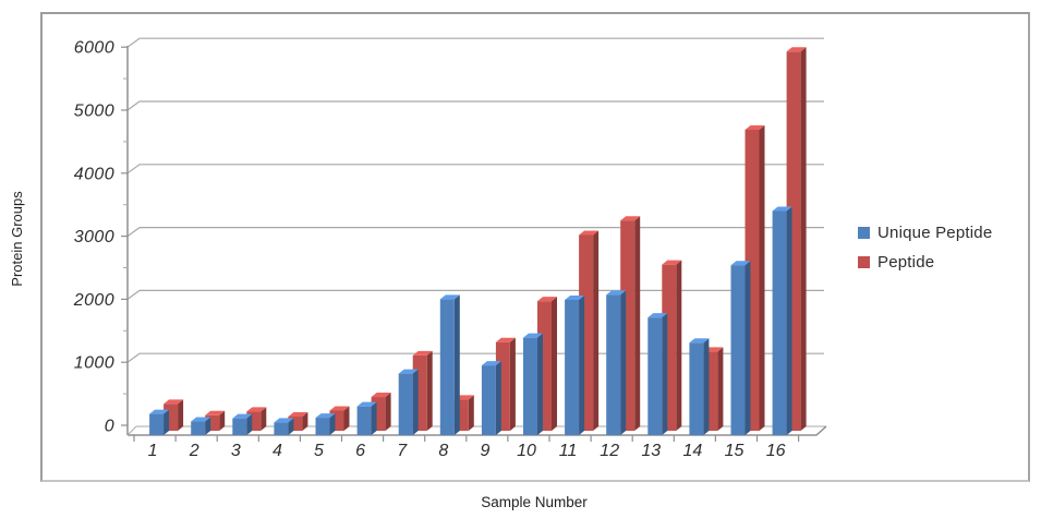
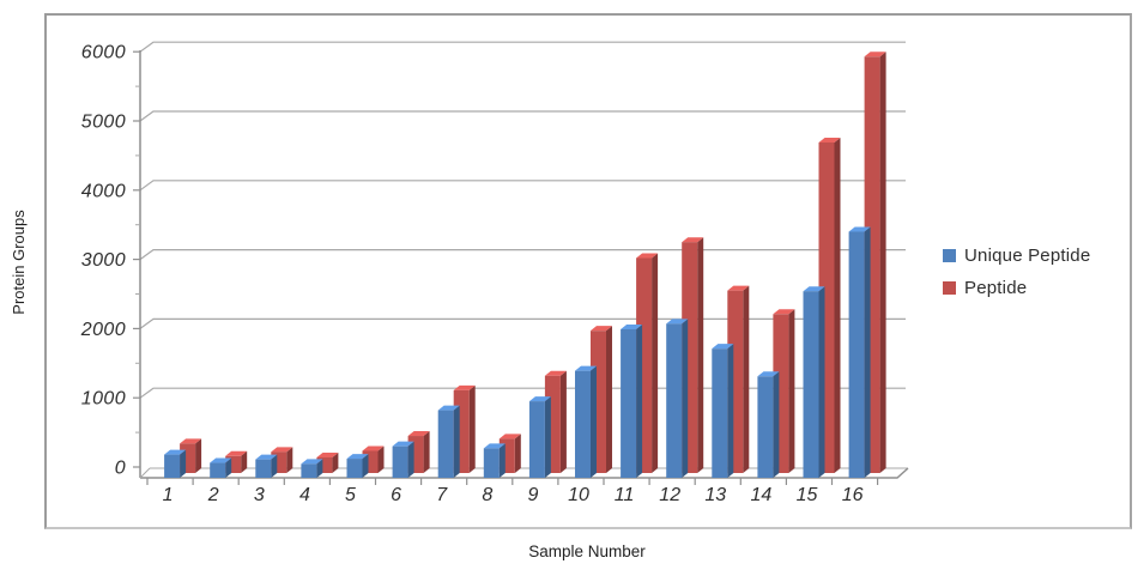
Unique Peptide/8: 2000 -> 300
Peptide/14: 1100 -> 2100
